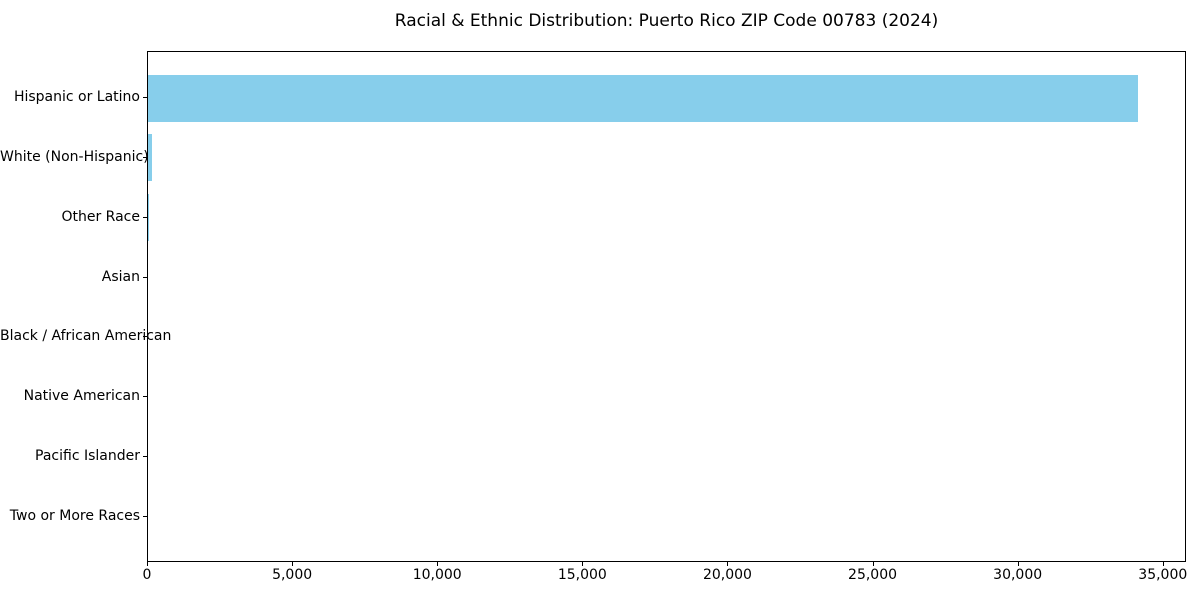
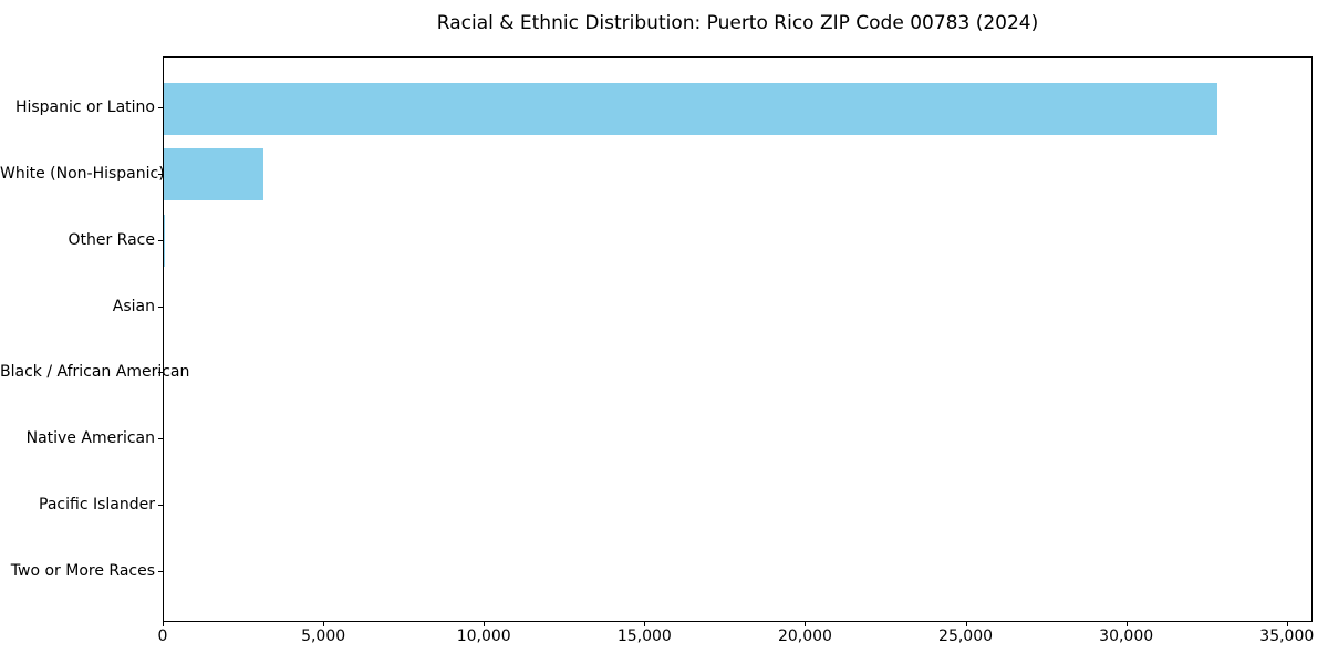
Hispanic or Latino: 34100 -> 32800
White (Non-Hispanic): 100 -> 3100
